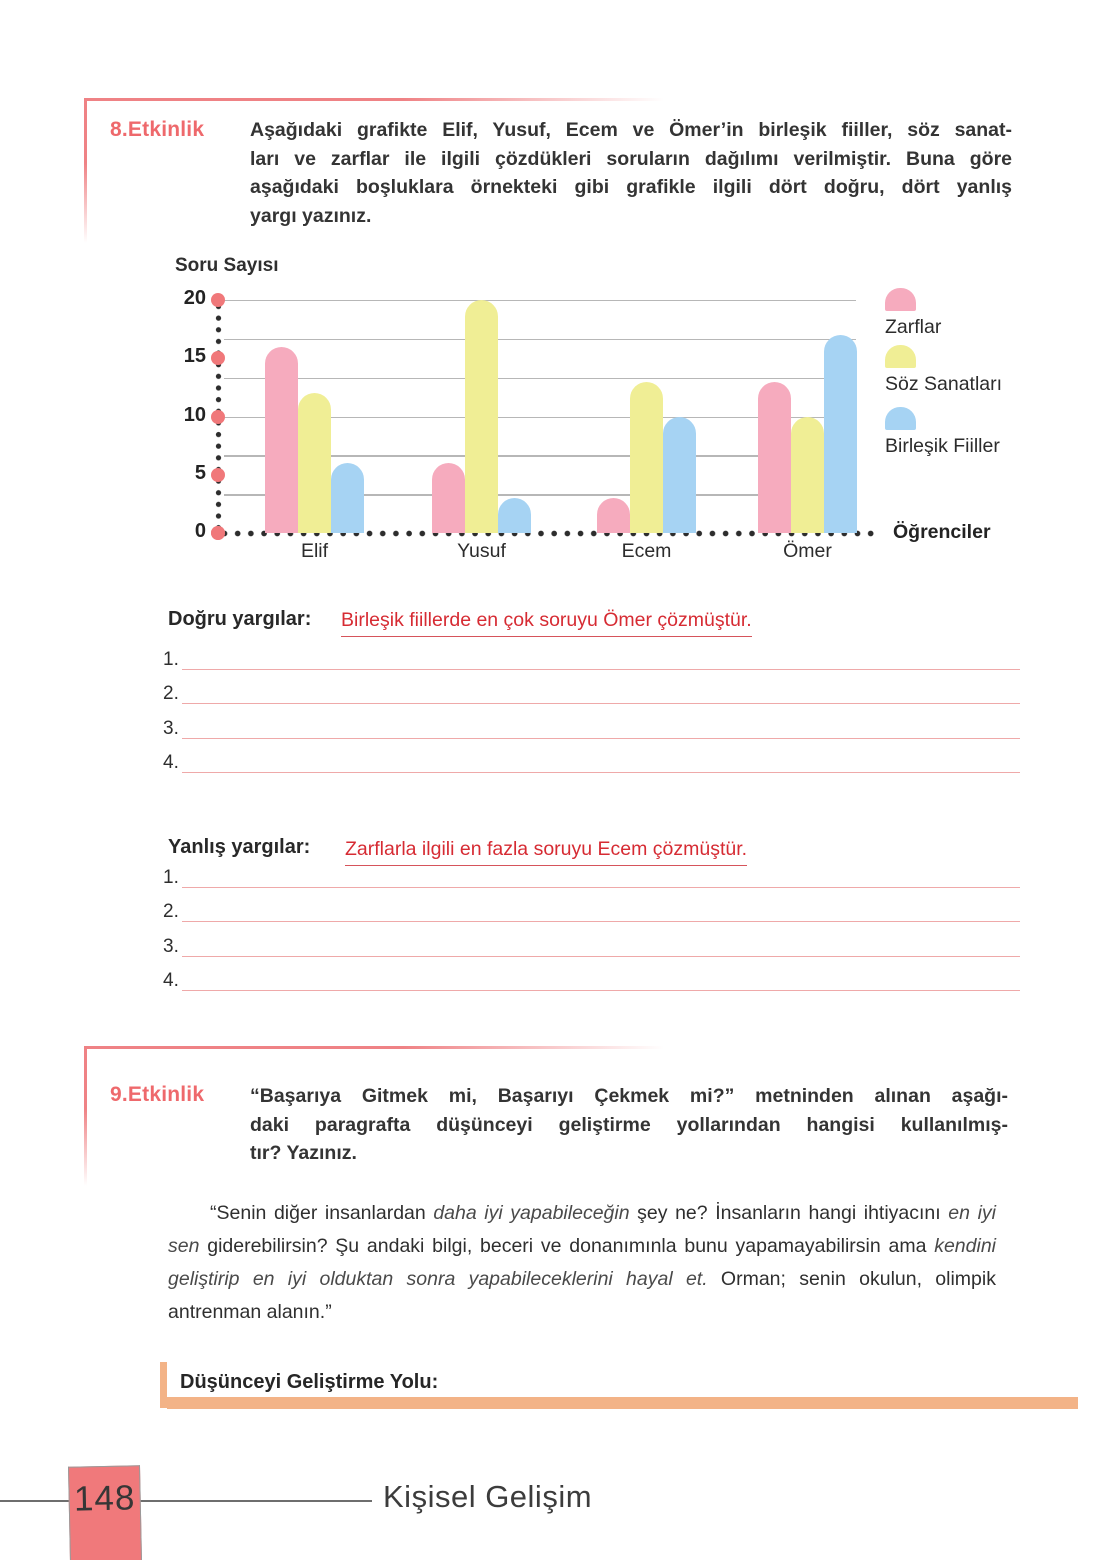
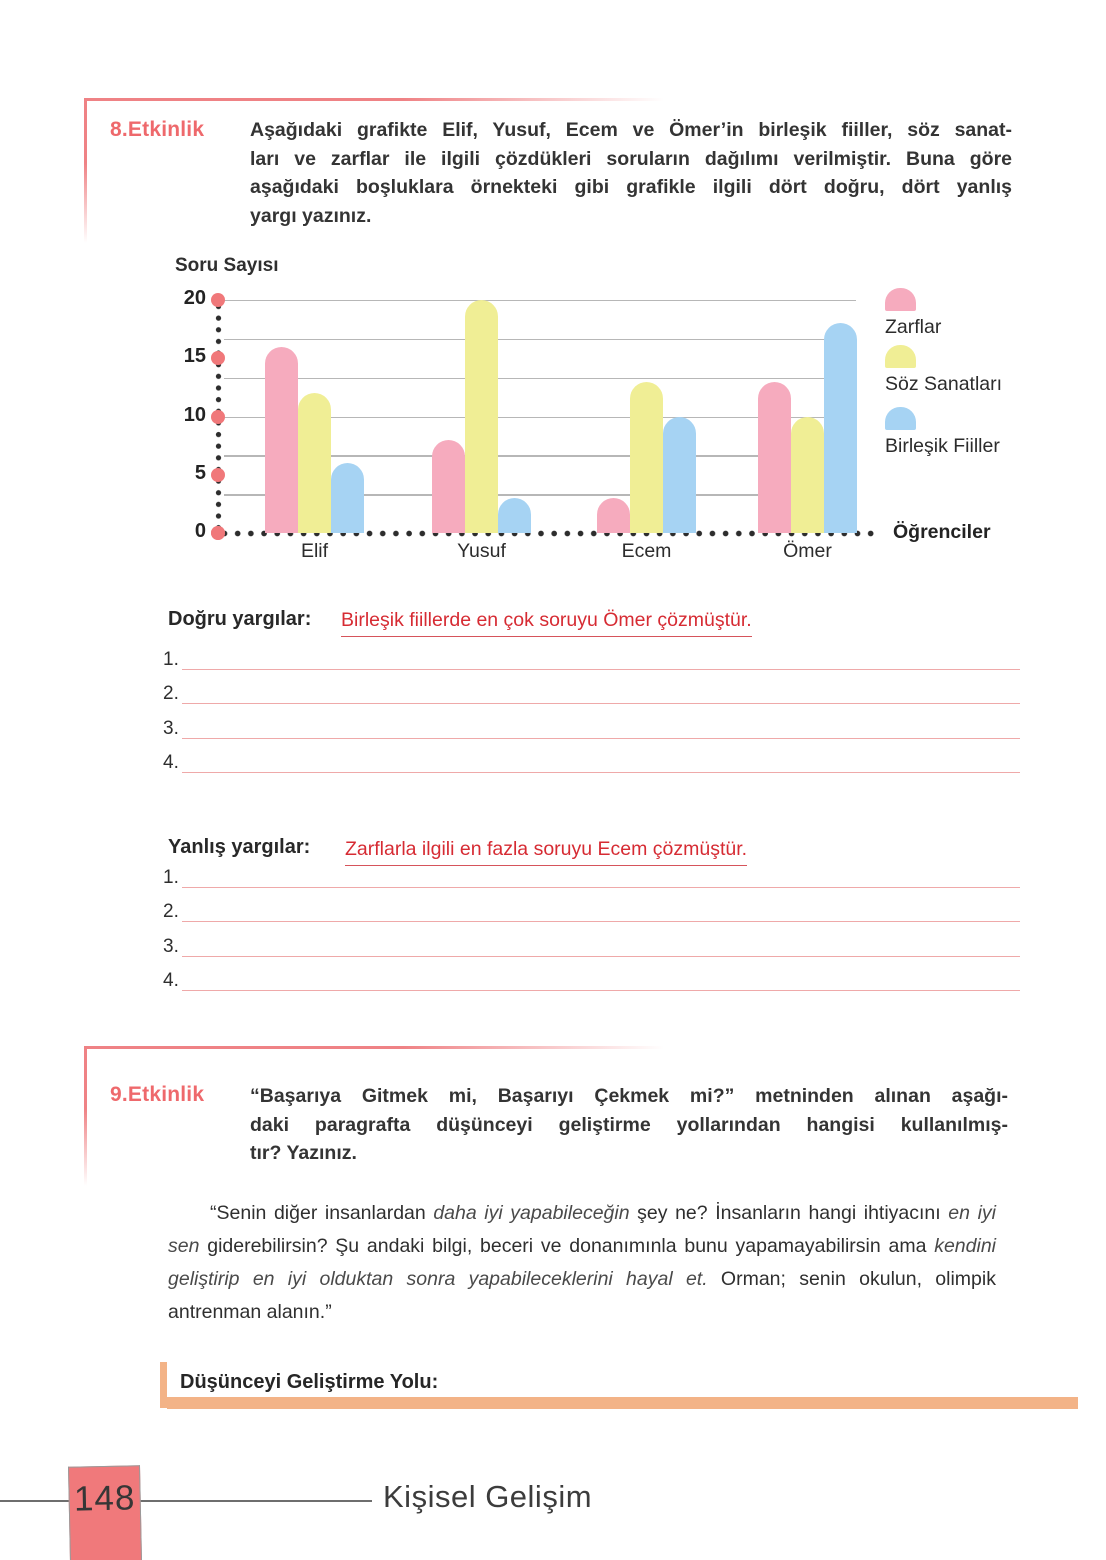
Zarflar/Yusuf: 6 -> 8
Birleşik Fiiller/Ömer: 17 -> 18
